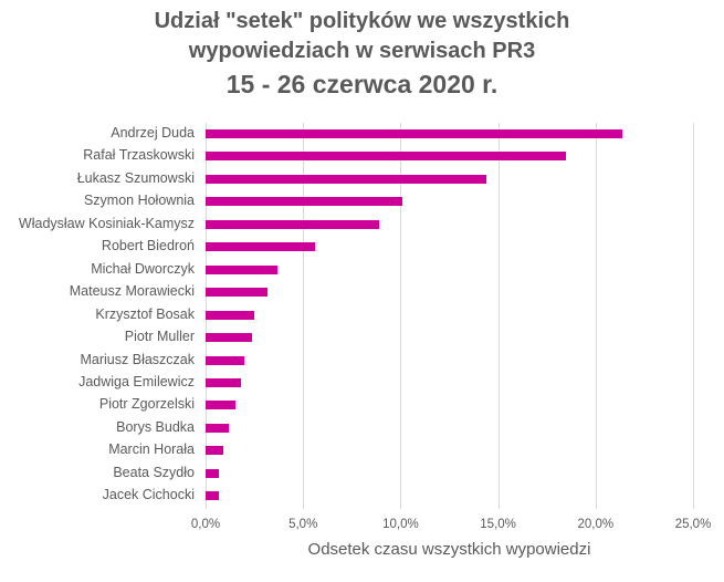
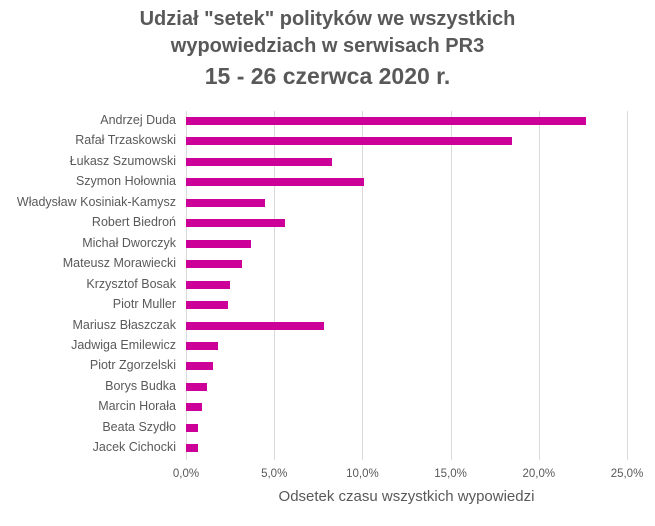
Andrzej Duda: 21,4% -> 22,7%
Łukasz Szumowski: 14,4% -> 8,3%
Władysław Kosiniak-Kamysz: 8,9% -> 4,5%
Mariusz Błaszczak: 2,0% -> 7,8%
